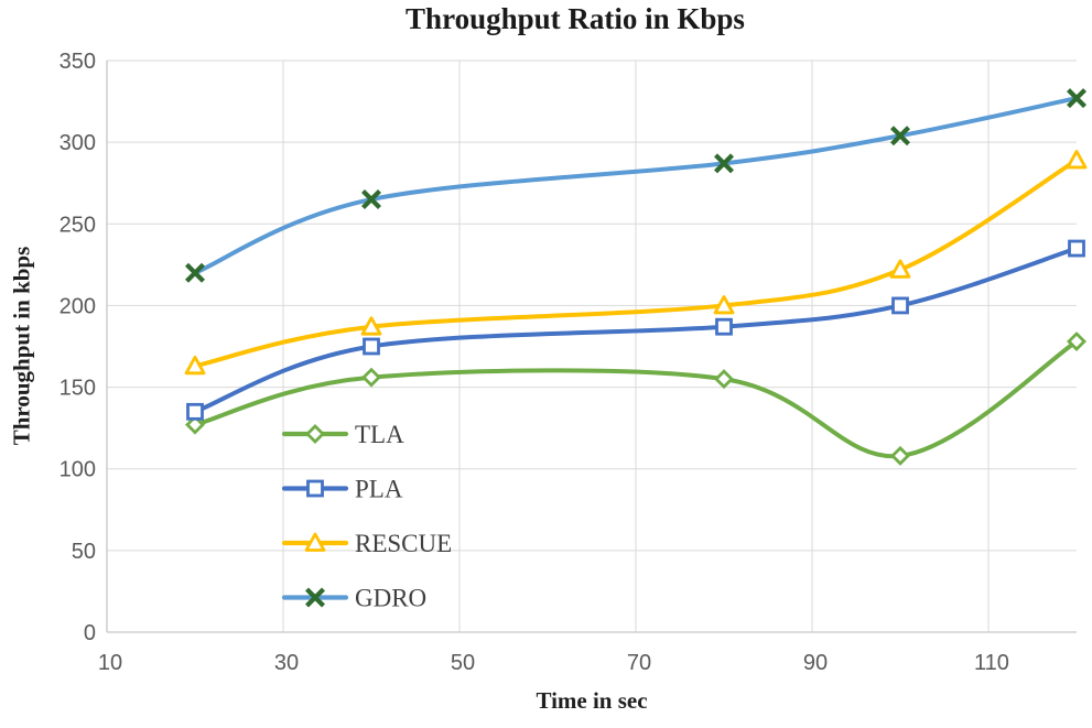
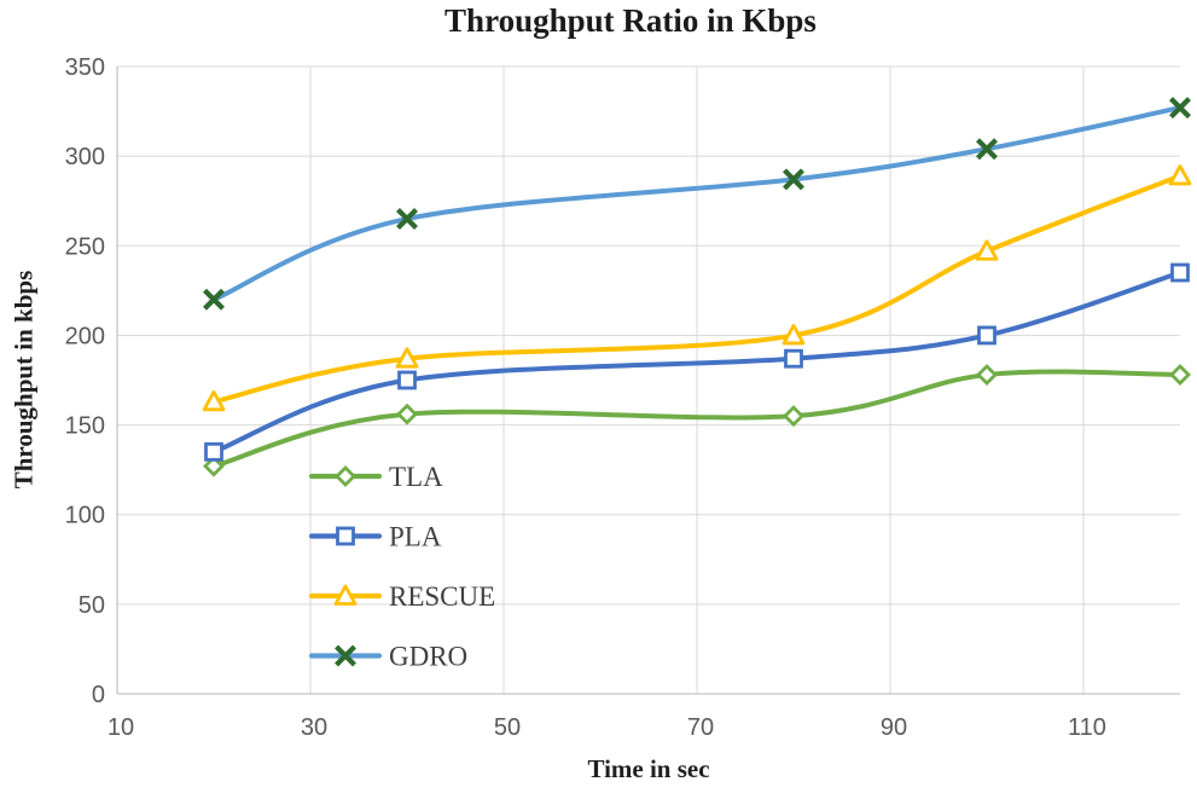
TLA/100: 108 -> 178
RESCUE/100: 222 -> 247
